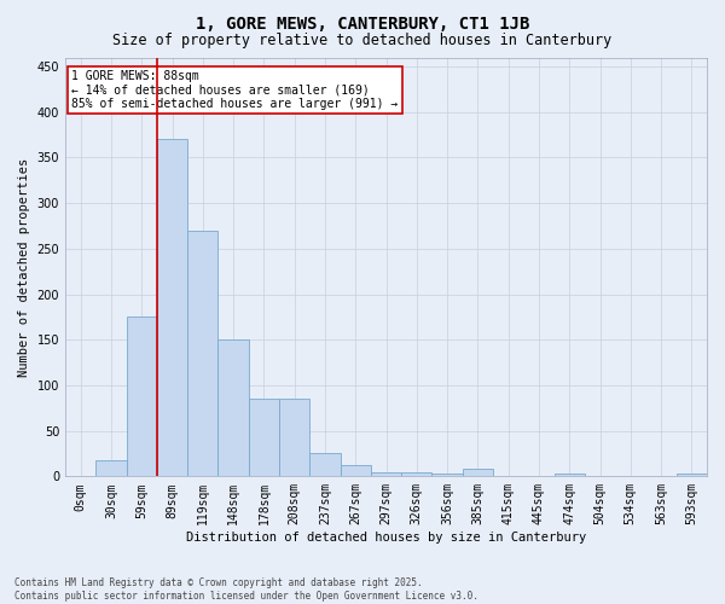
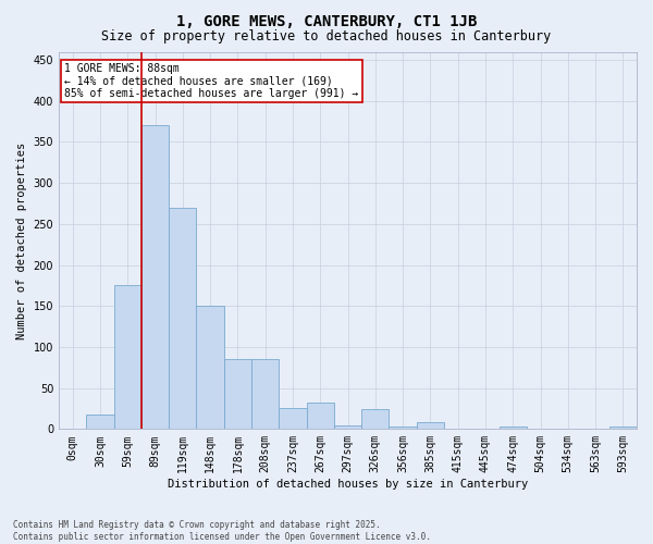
267sqm: 12 -> 32
326sqm: 5 -> 24
